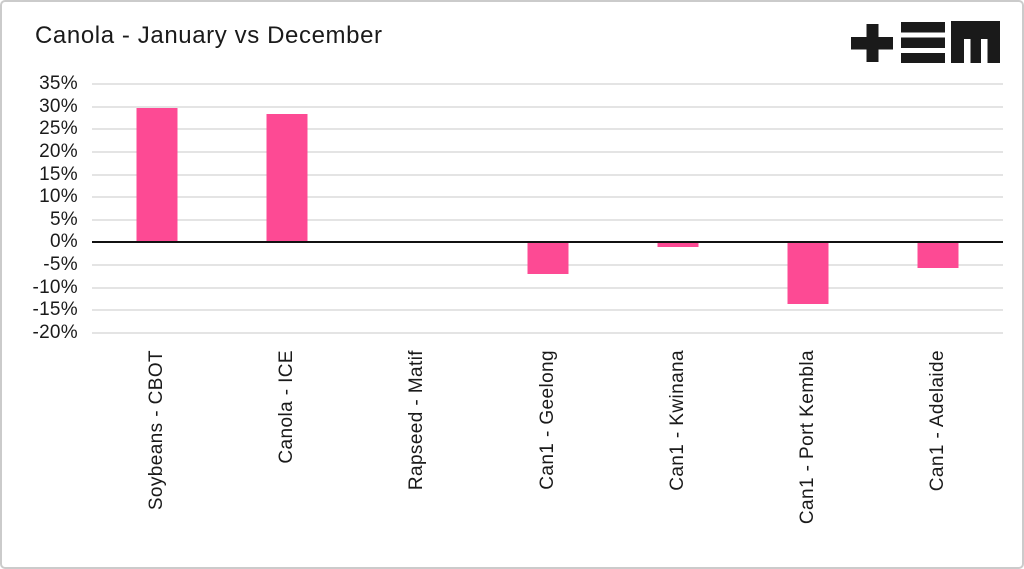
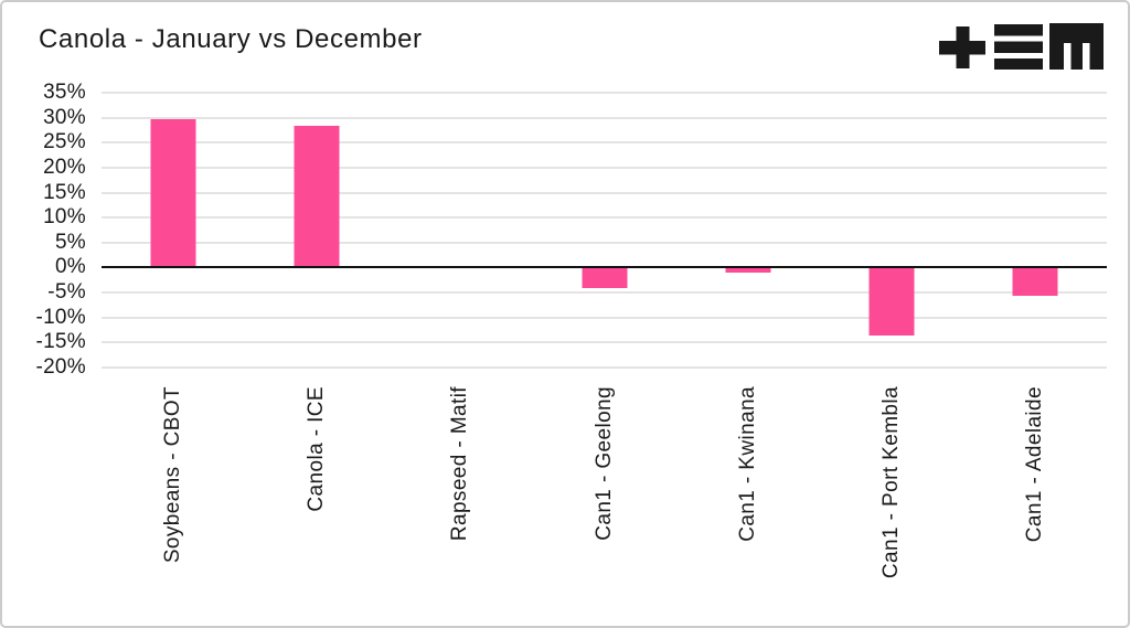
Can1 - Geelong: -7% -> -4%
